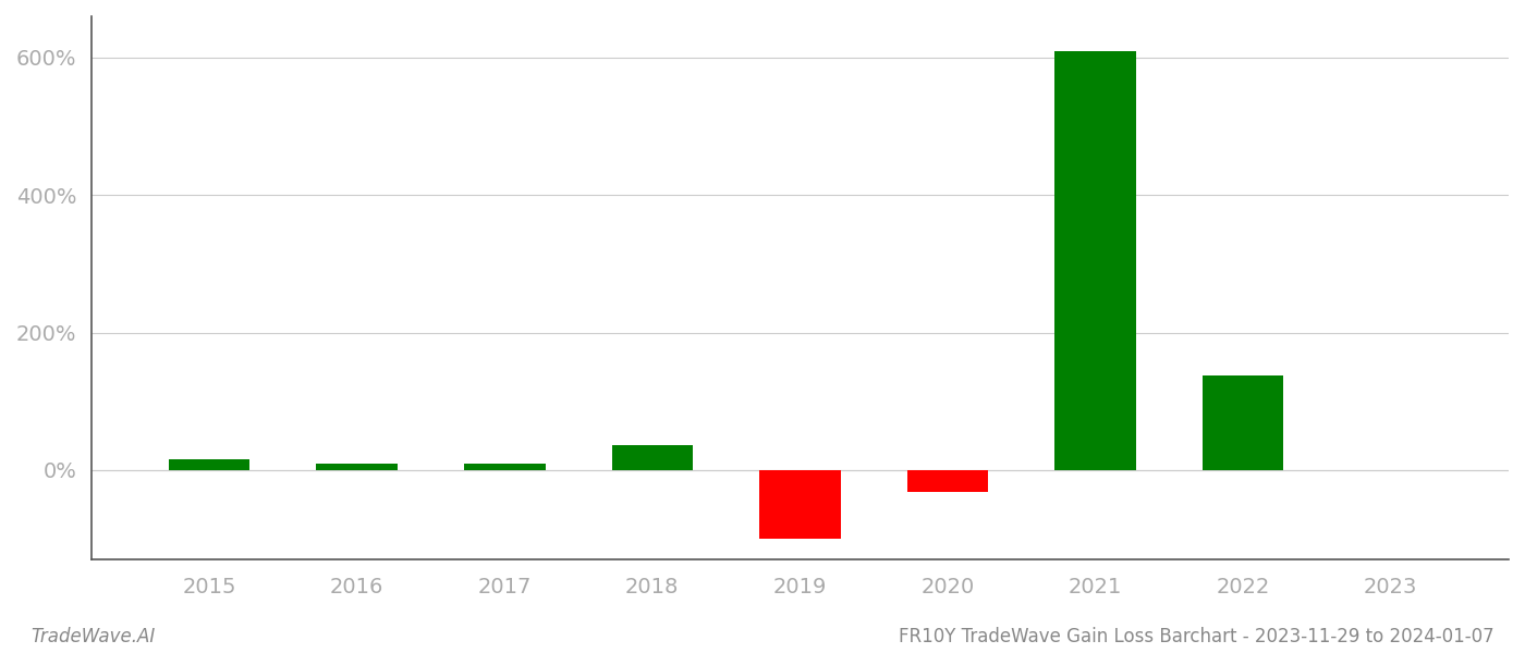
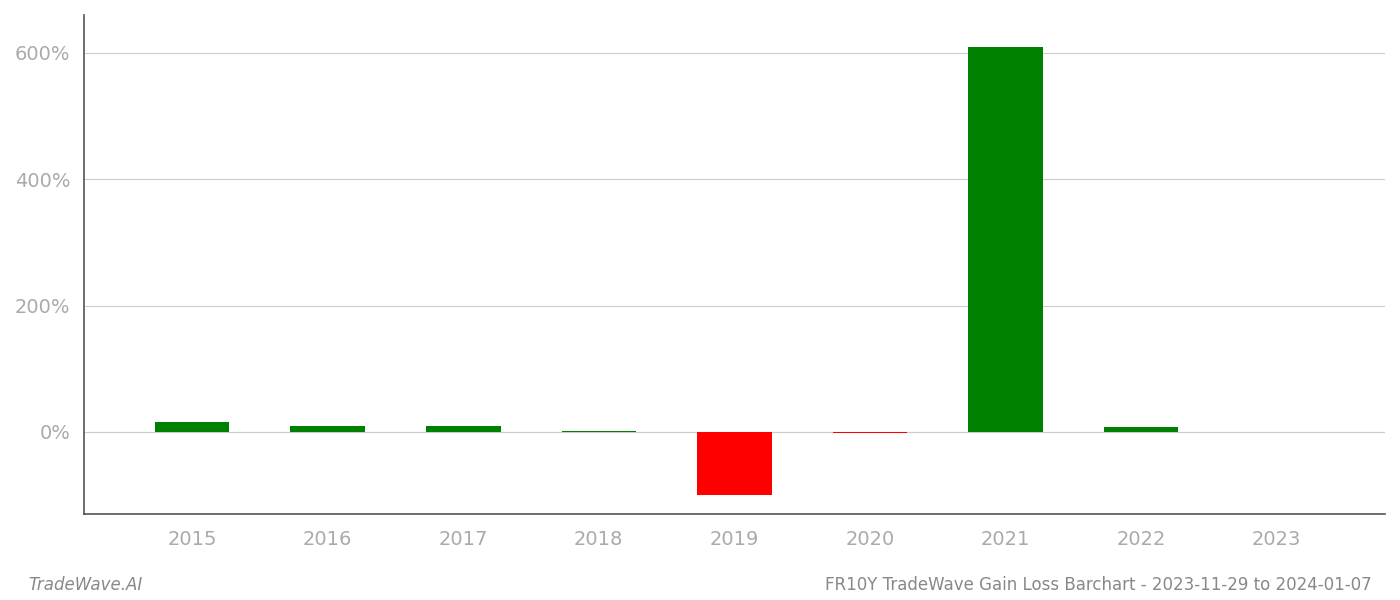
2018: 36% -> 2%
2020: -32% -> -2%
2022: 138% -> 8%
